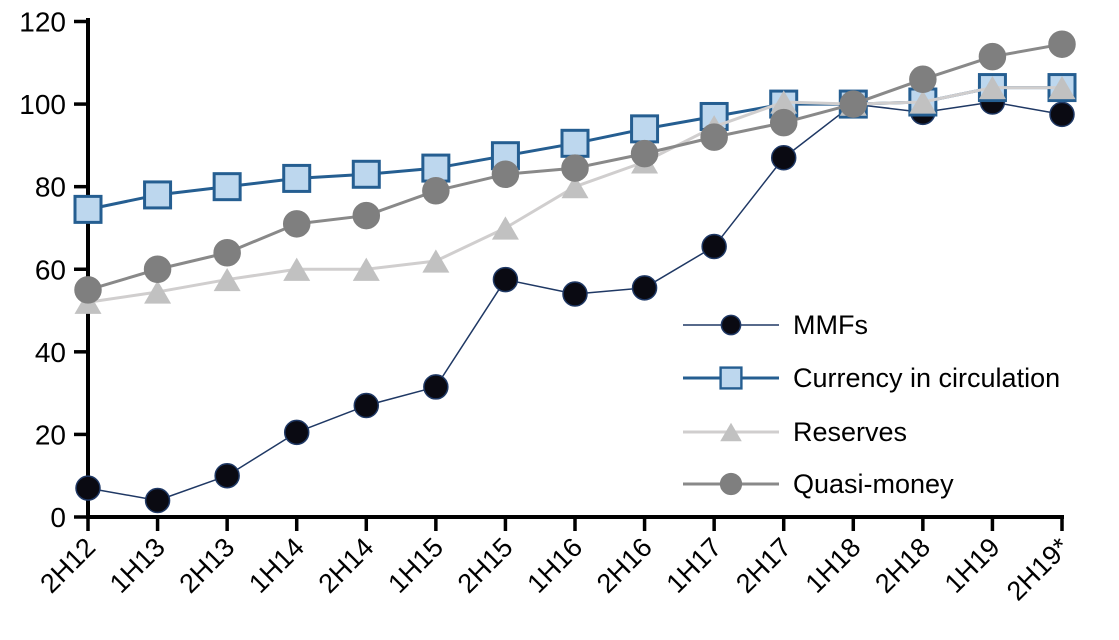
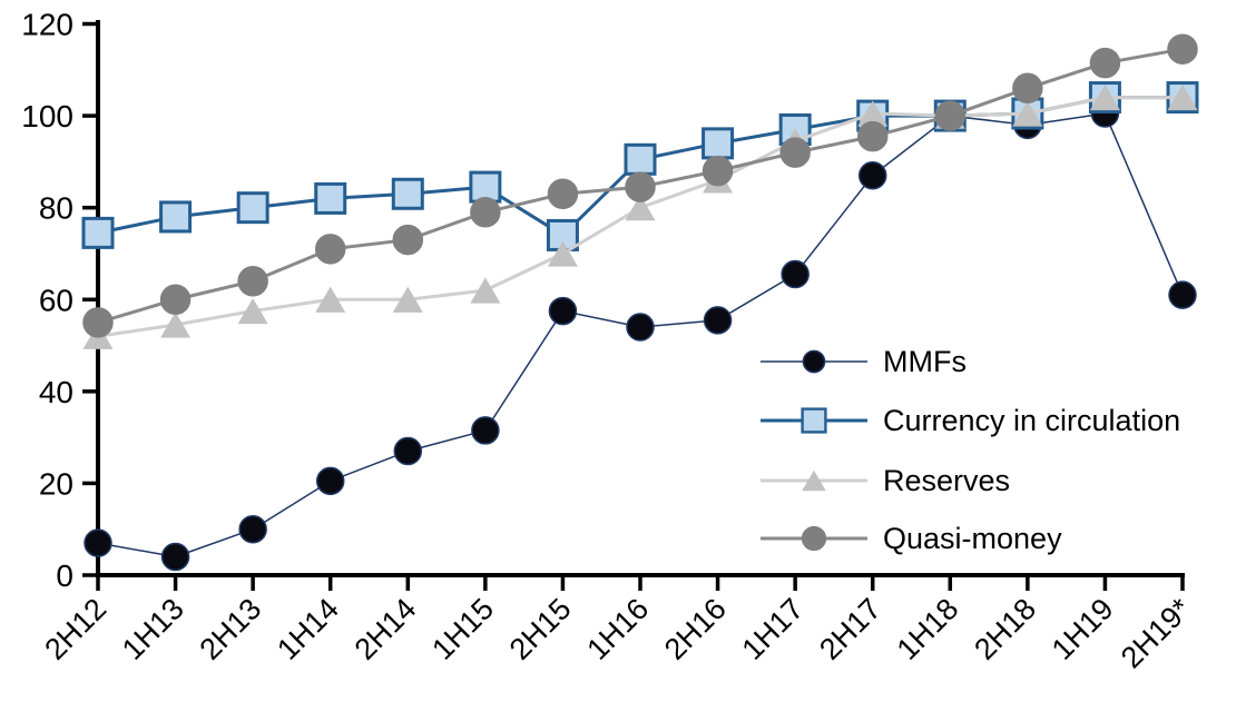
Currency in circulation/2H15: 88 -> 74
MMFs/2H19*: 98 -> 61
